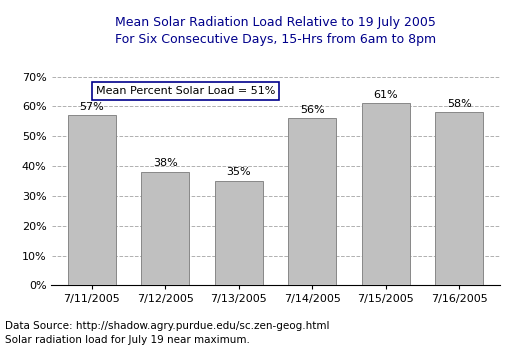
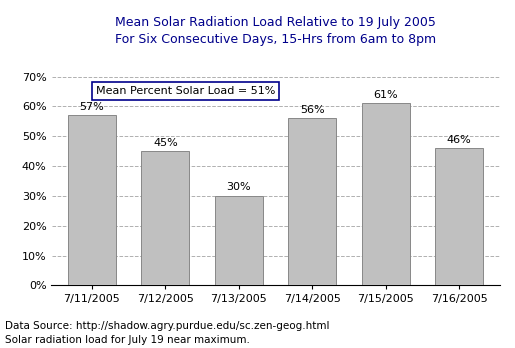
7/12/2005: 38% -> 45%
7/13/2005: 35% -> 30%
7/16/2005: 58% -> 46%
